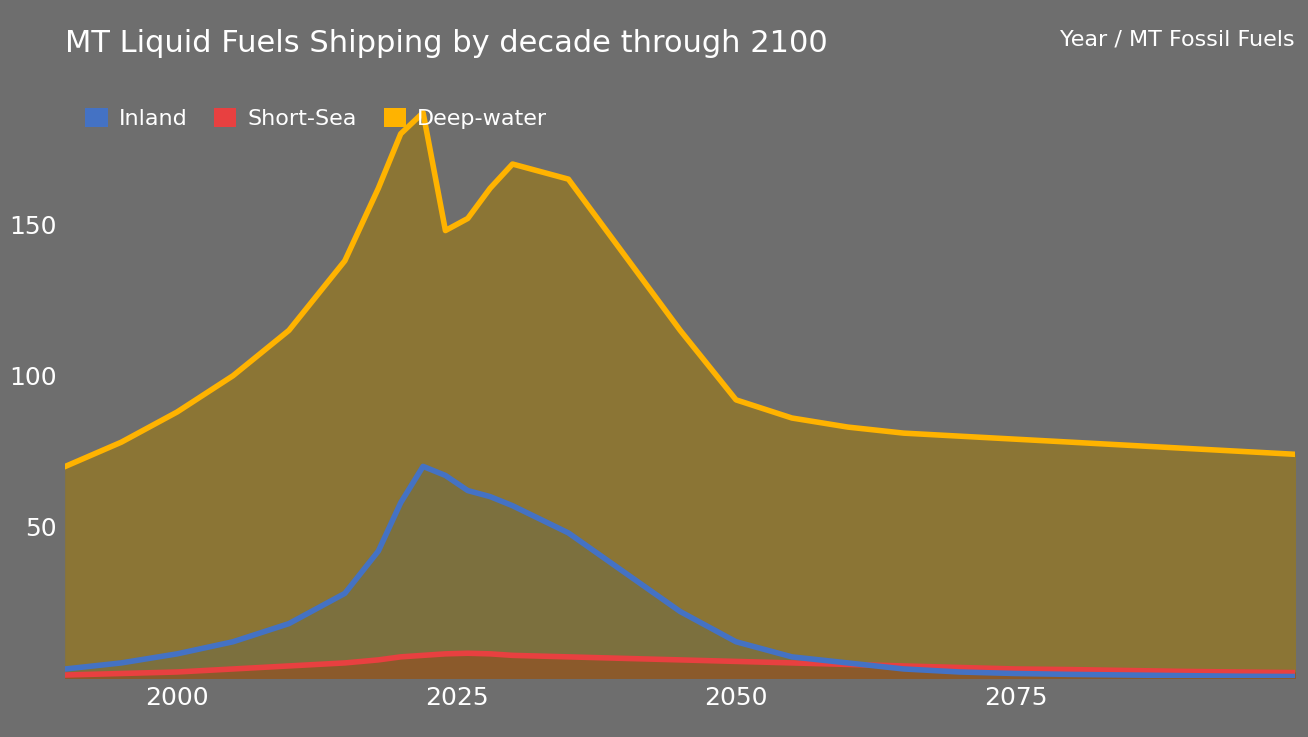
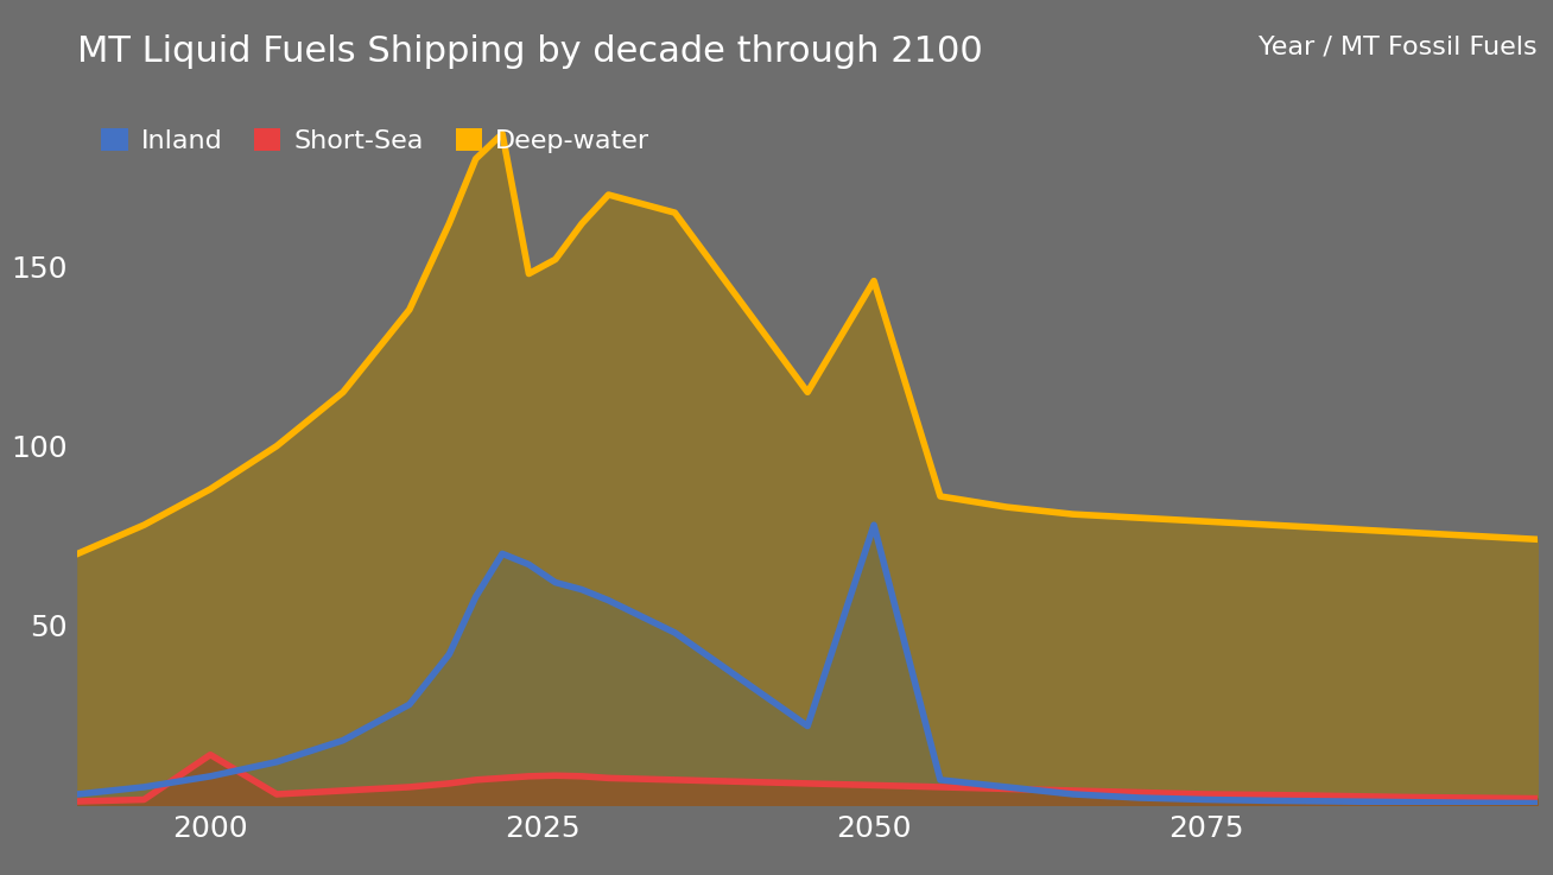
Short-Sea/2000: 2.0 -> 14.0
Deep-water/2050: 92 -> 146
Inland/2050: 12.0 -> 78.0
